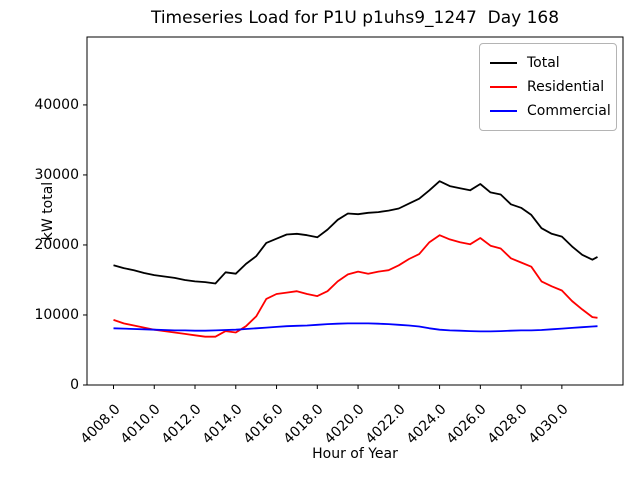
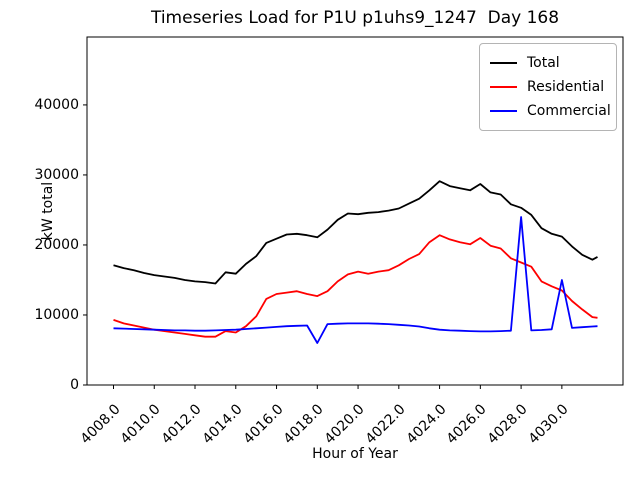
Commercial/4018.0: 9000 -> 6000
Commercial/4028.0: 8000 -> 24000
Commercial/4030.0: 8000 -> 15000
